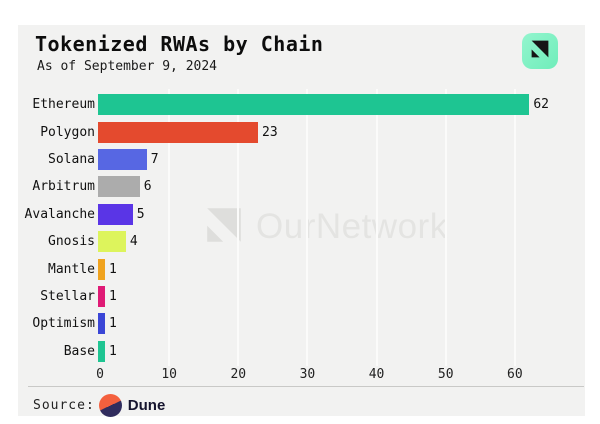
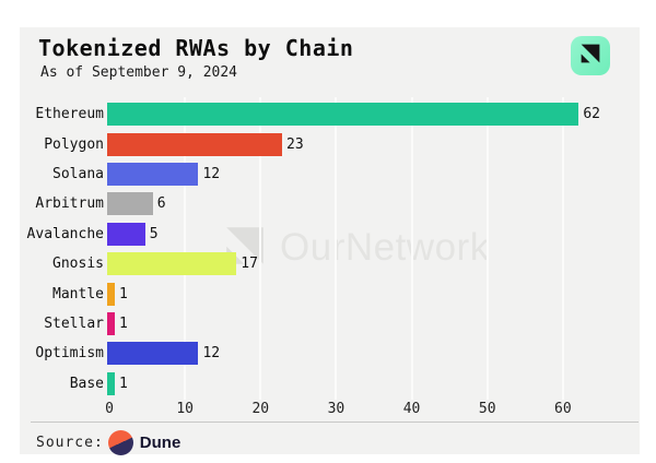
Solana: 7 -> 12
Gnosis: 4 -> 17
Optimism: 1 -> 12
